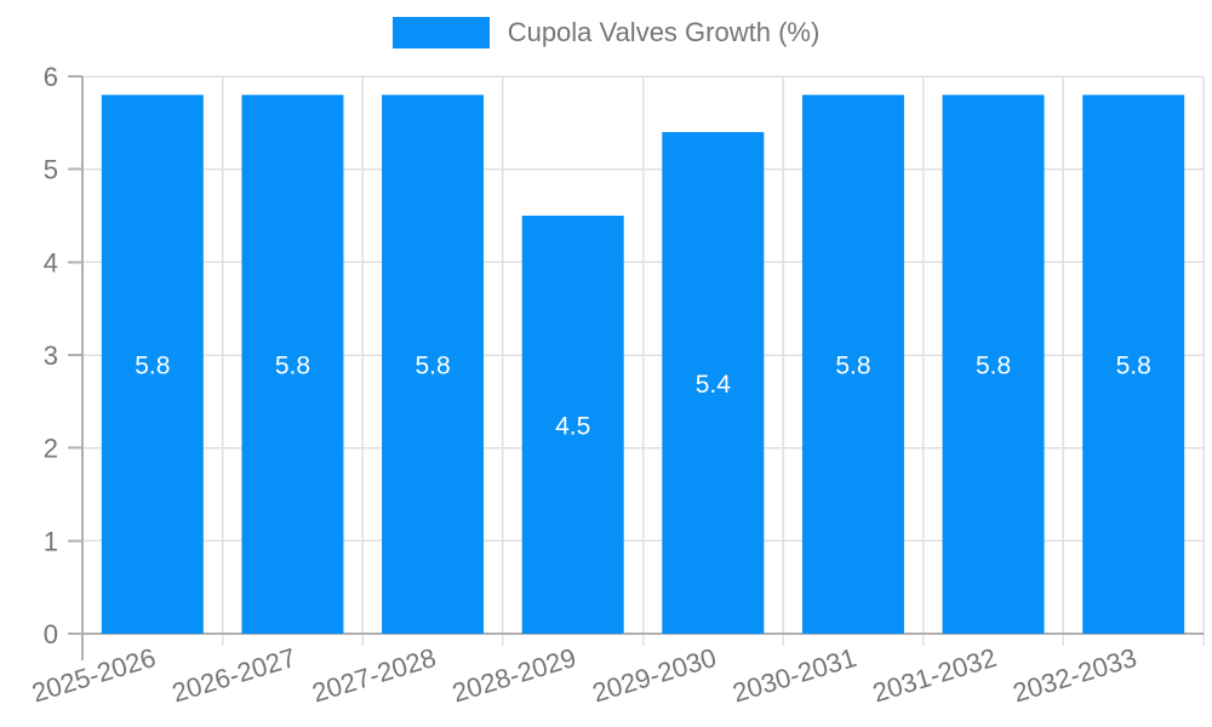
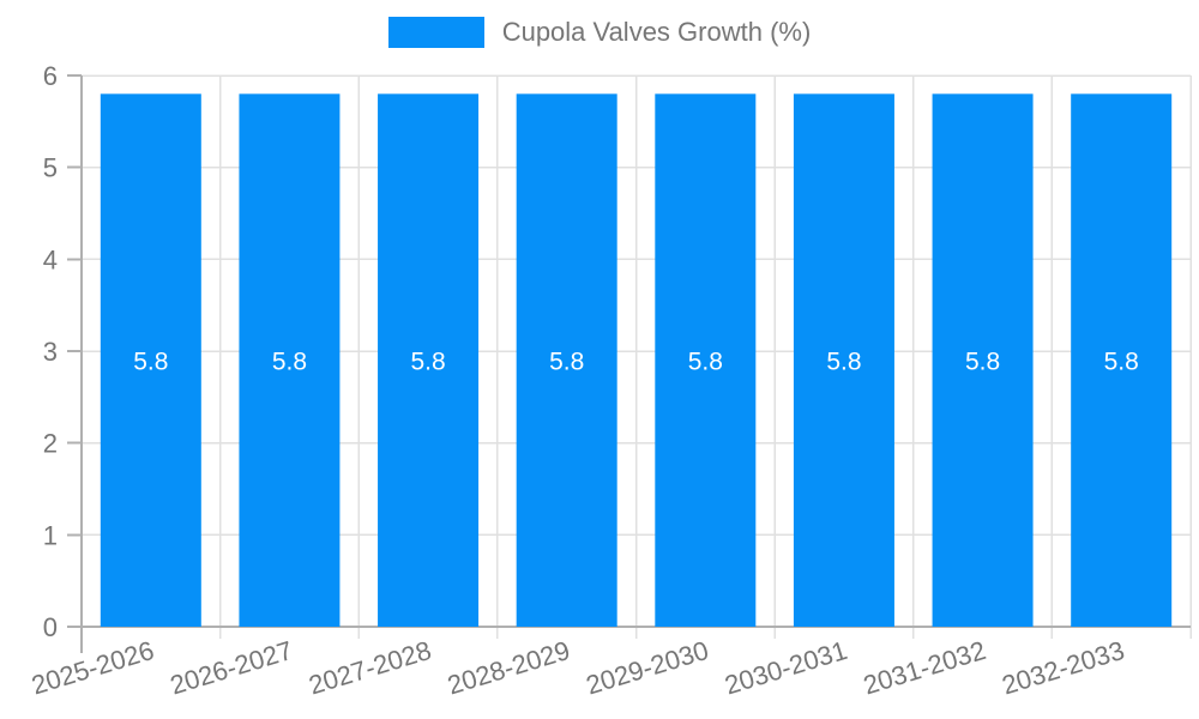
2028-2029: 4.5 -> 5.8
2029-2030: 5.4 -> 5.8
